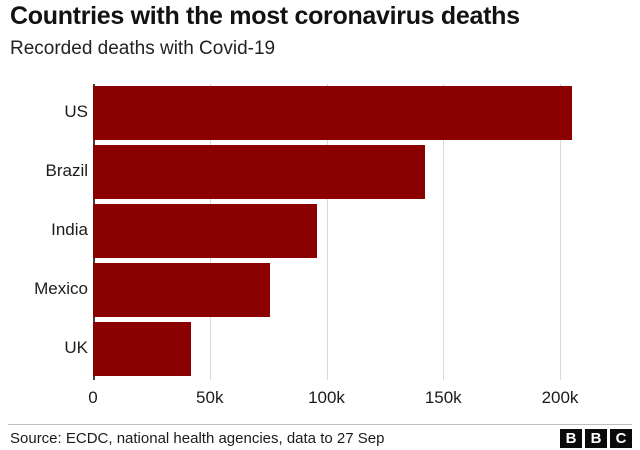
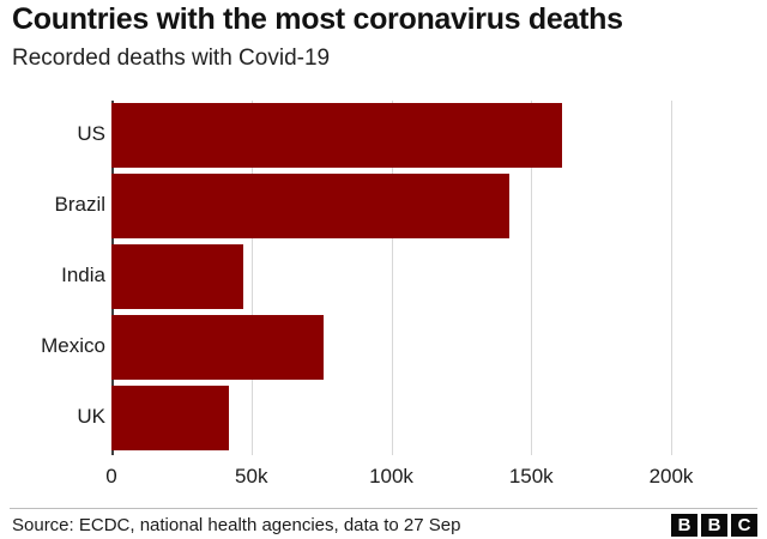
US: 205k -> 161k
India: 96k -> 47k
